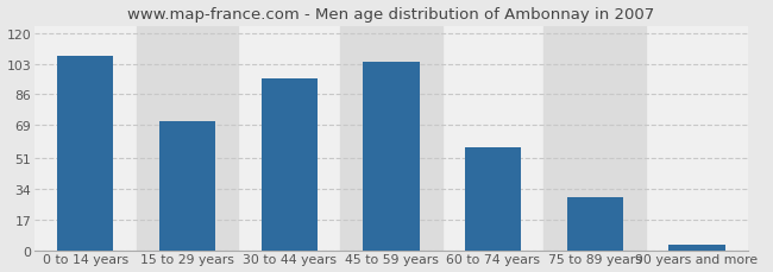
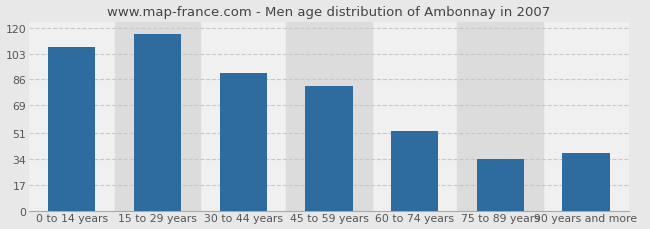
15 to 29 years: 71 -> 116
30 to 44 years: 95 -> 90
45 to 59 years: 104 -> 82
60 to 74 years: 57 -> 52
75 to 89 years: 29 -> 34
90 years and more: 3 -> 38
